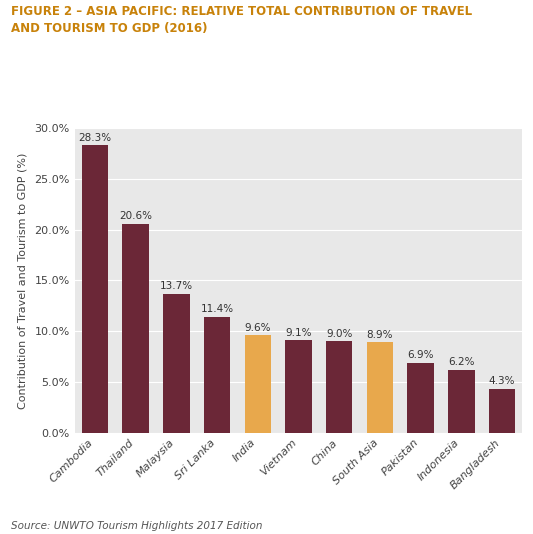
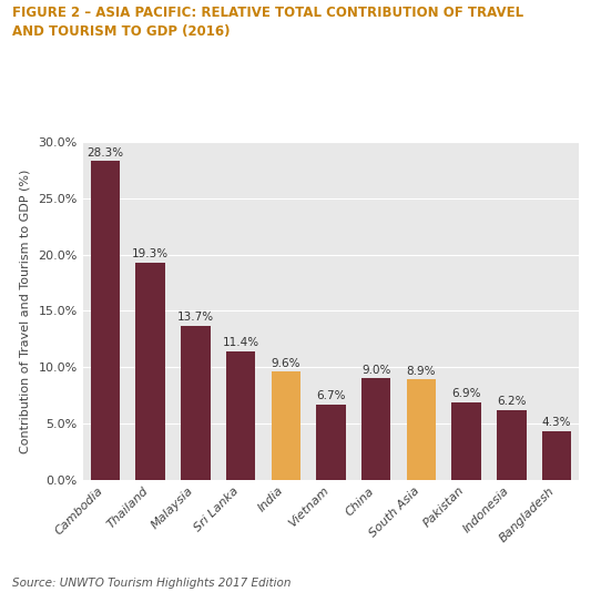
Thailand: 20.6% -> 19.3%
Vietnam: 9.1% -> 6.7%
